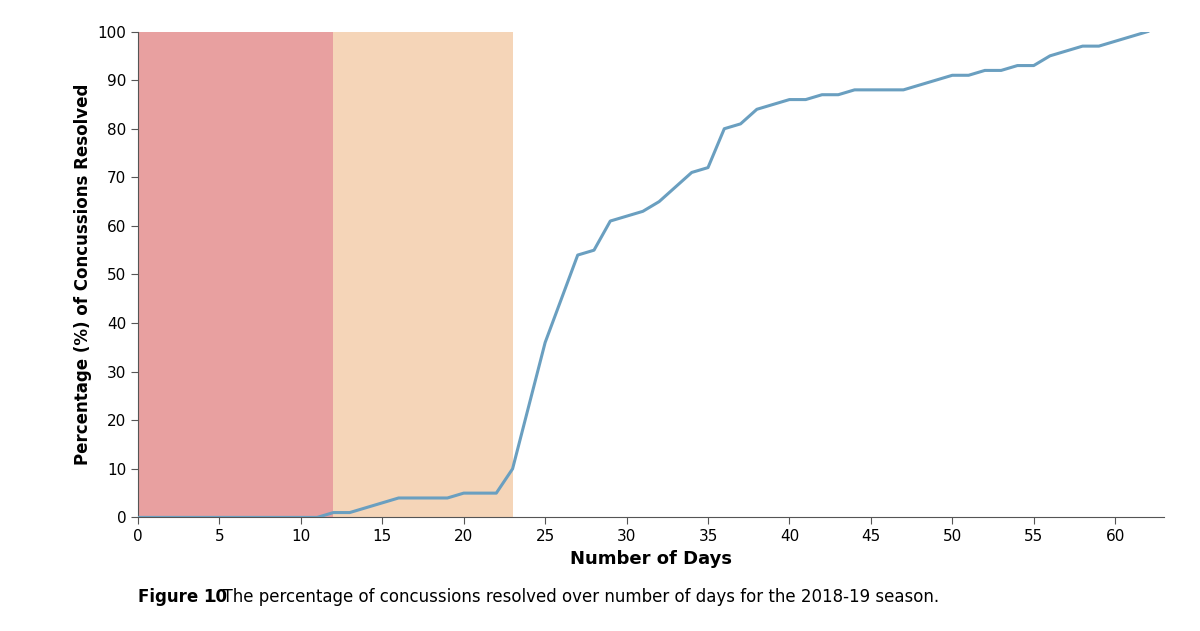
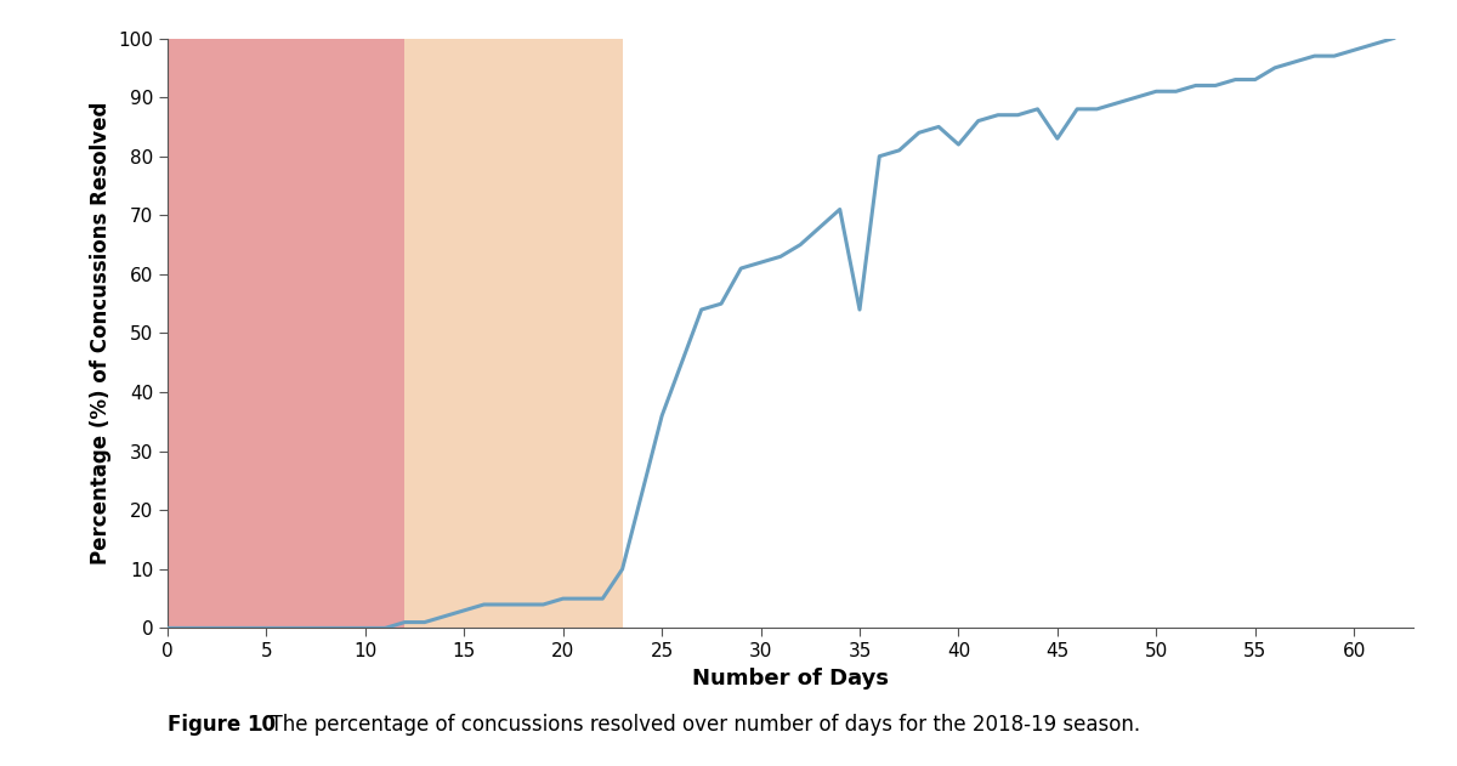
35: 72 -> 54
40: 86 -> 82
45: 88 -> 83
